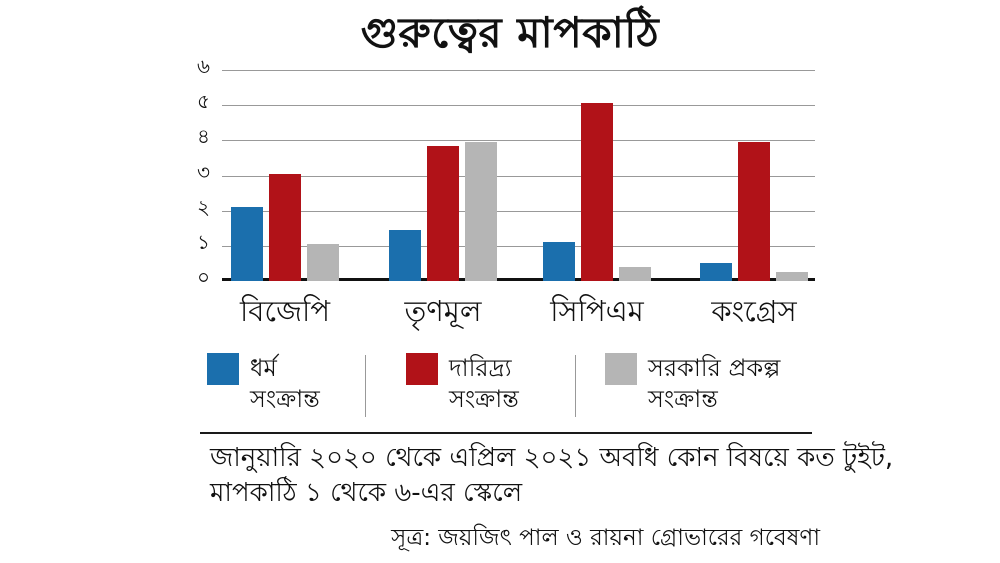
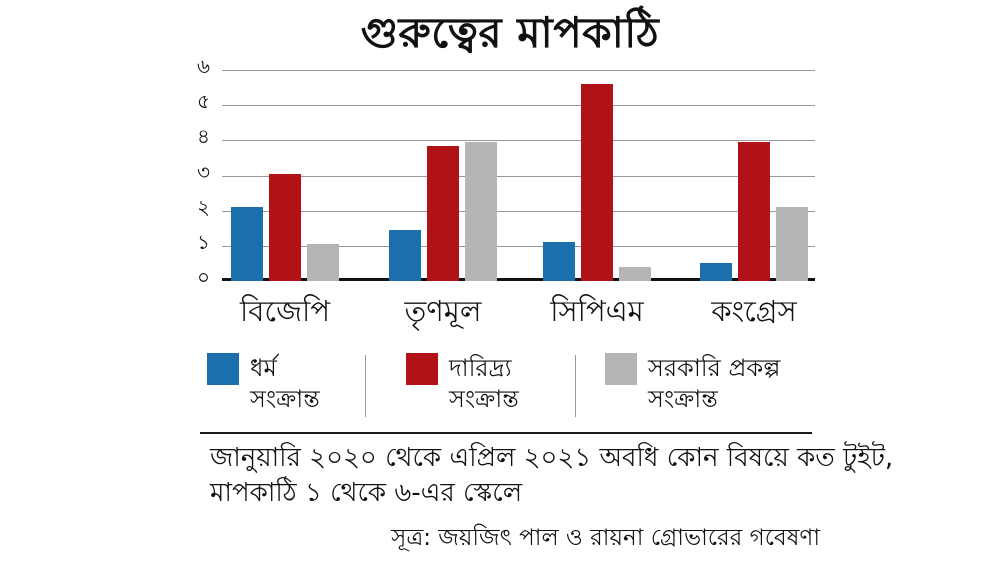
দারিদ্র্য সংক্রান্ত/সিপিএম: 5.0 -> 5.6
সরকারি প্রকল্প সংক্রান্ত/কংগ্রেস: 0.2 -> 2.1
